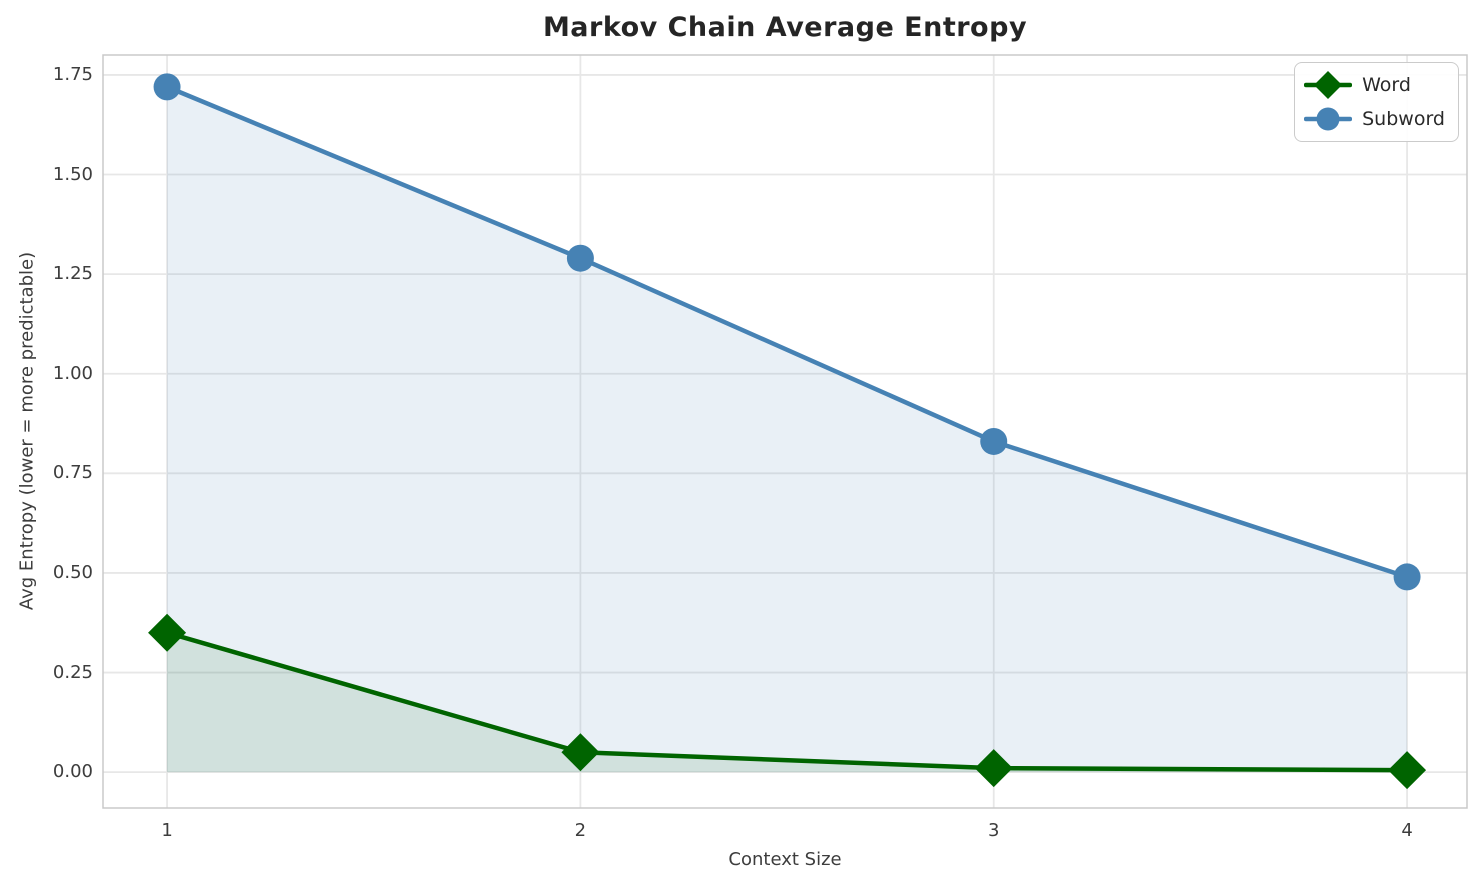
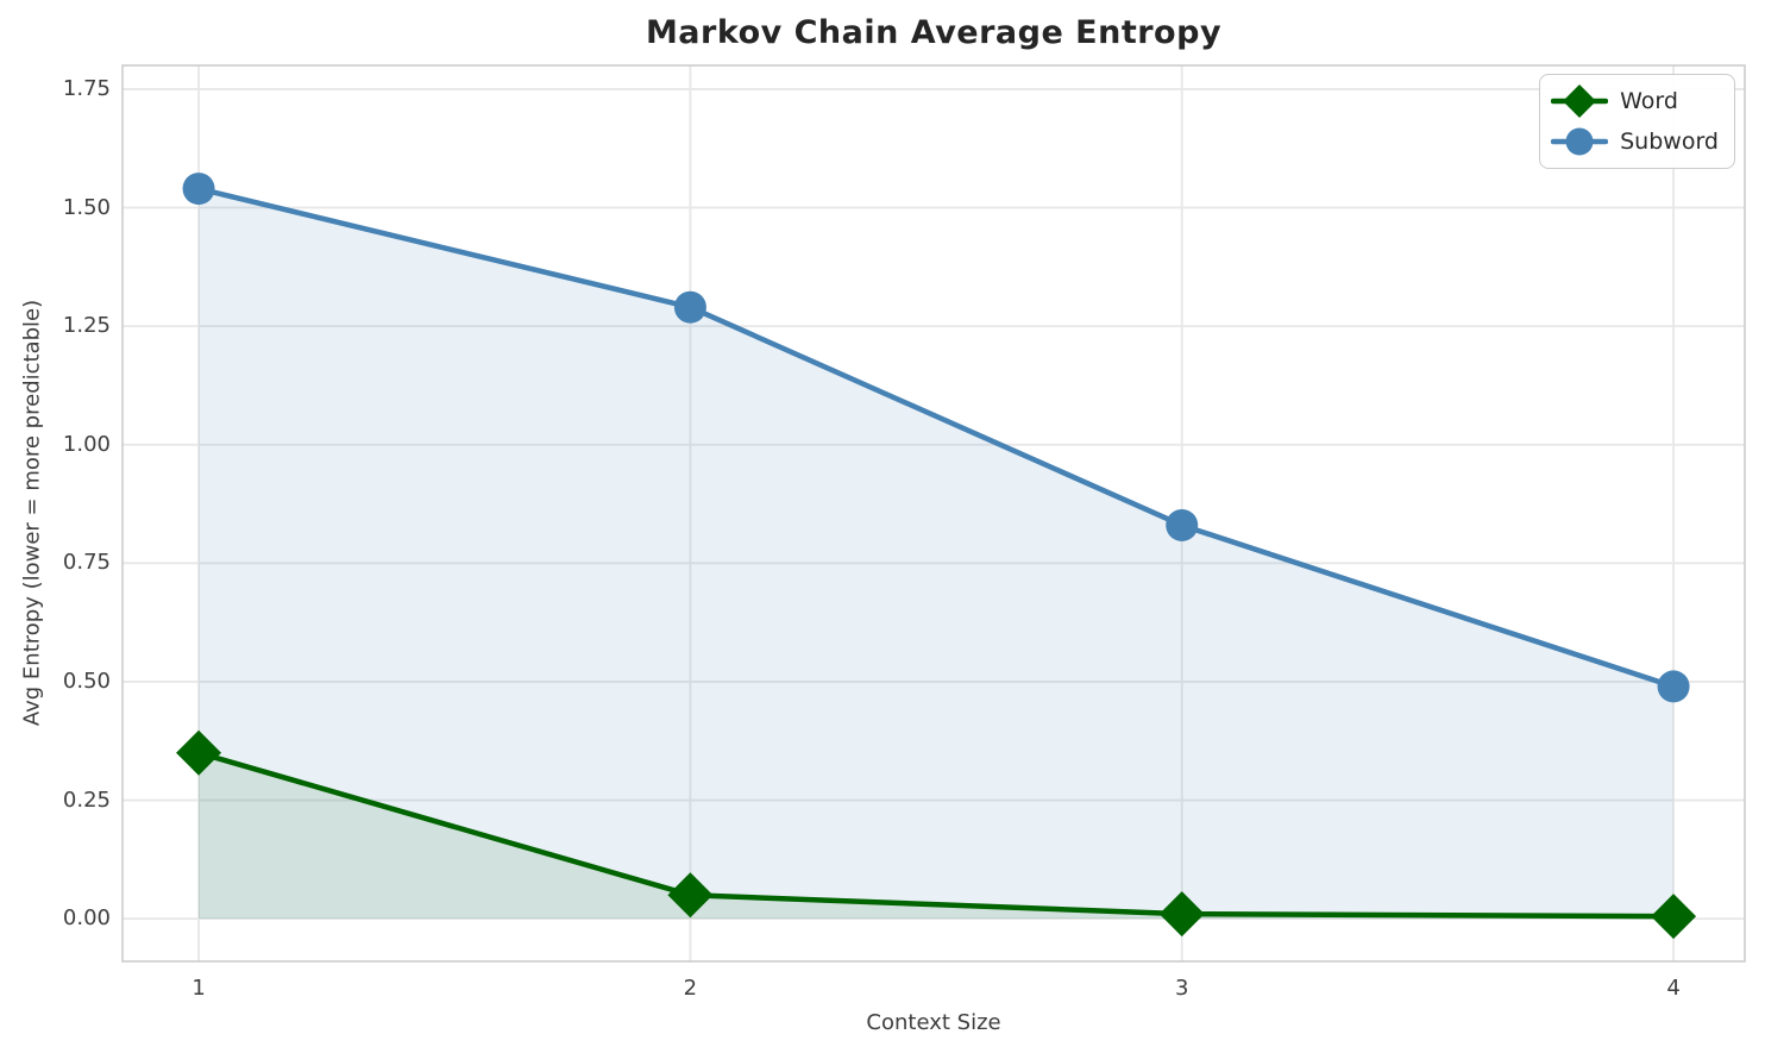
Subword/1: 1.72 -> 1.54
